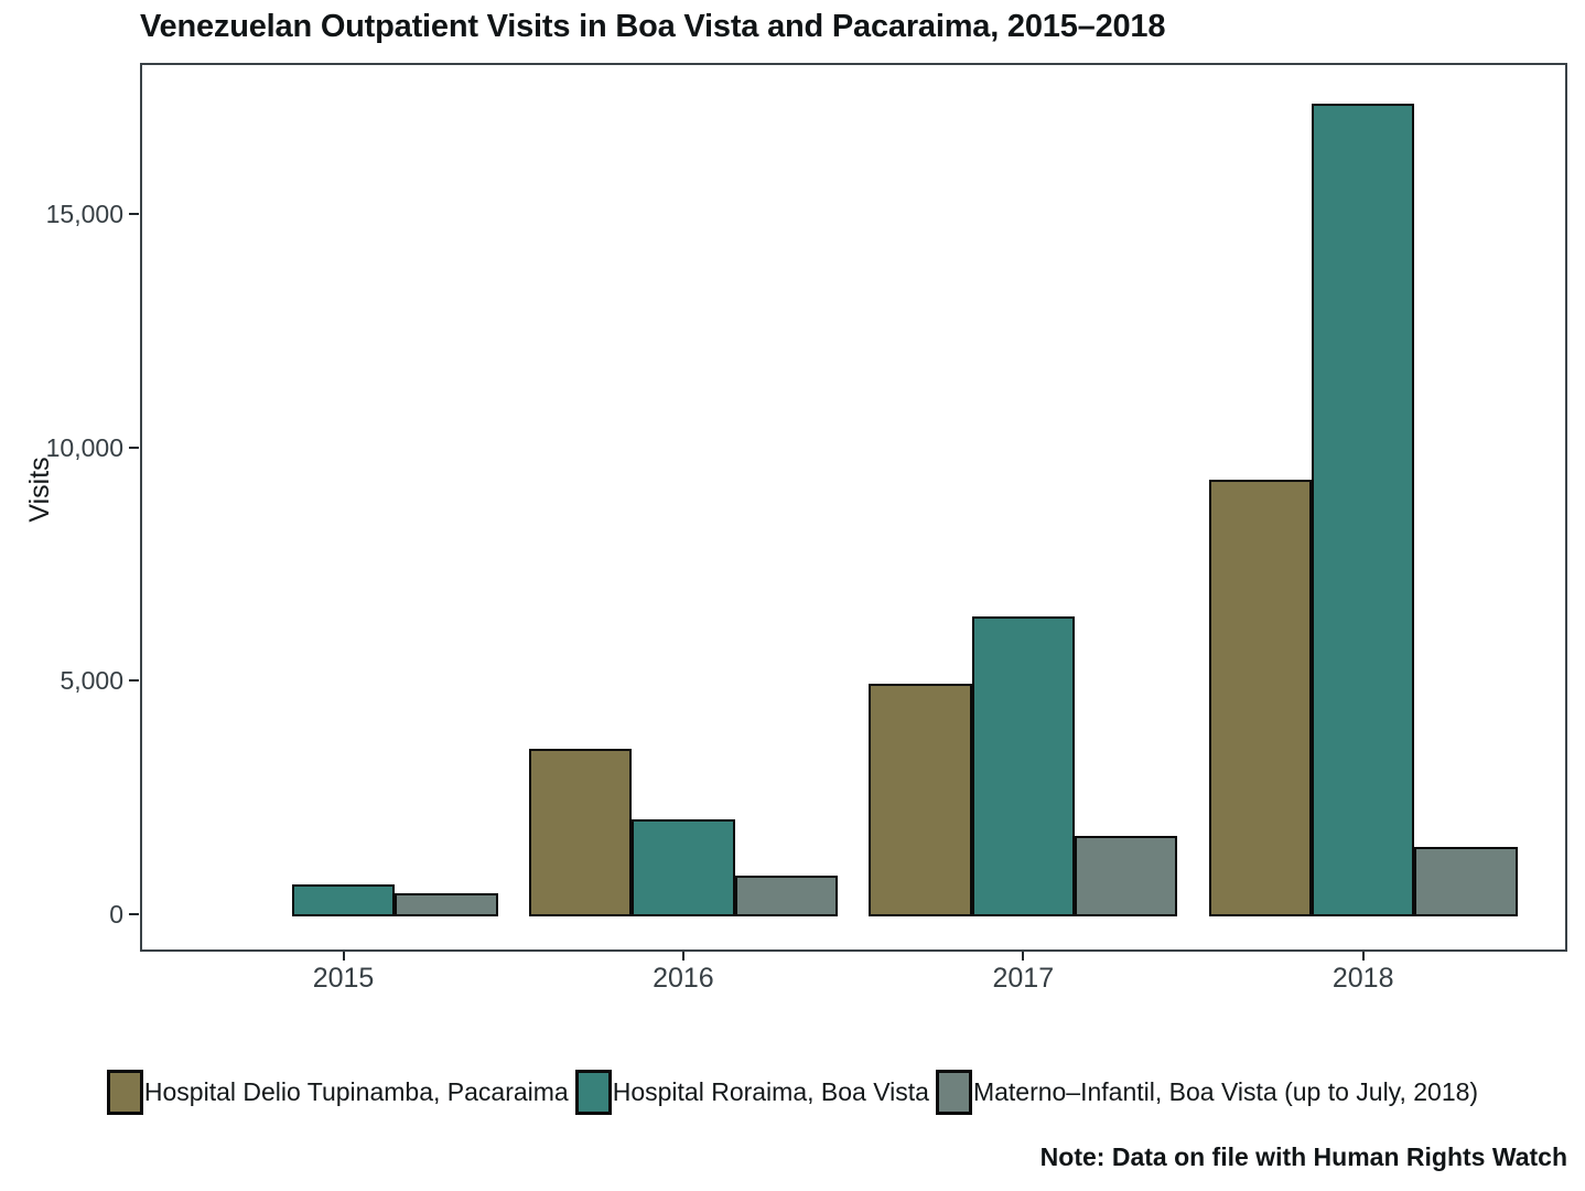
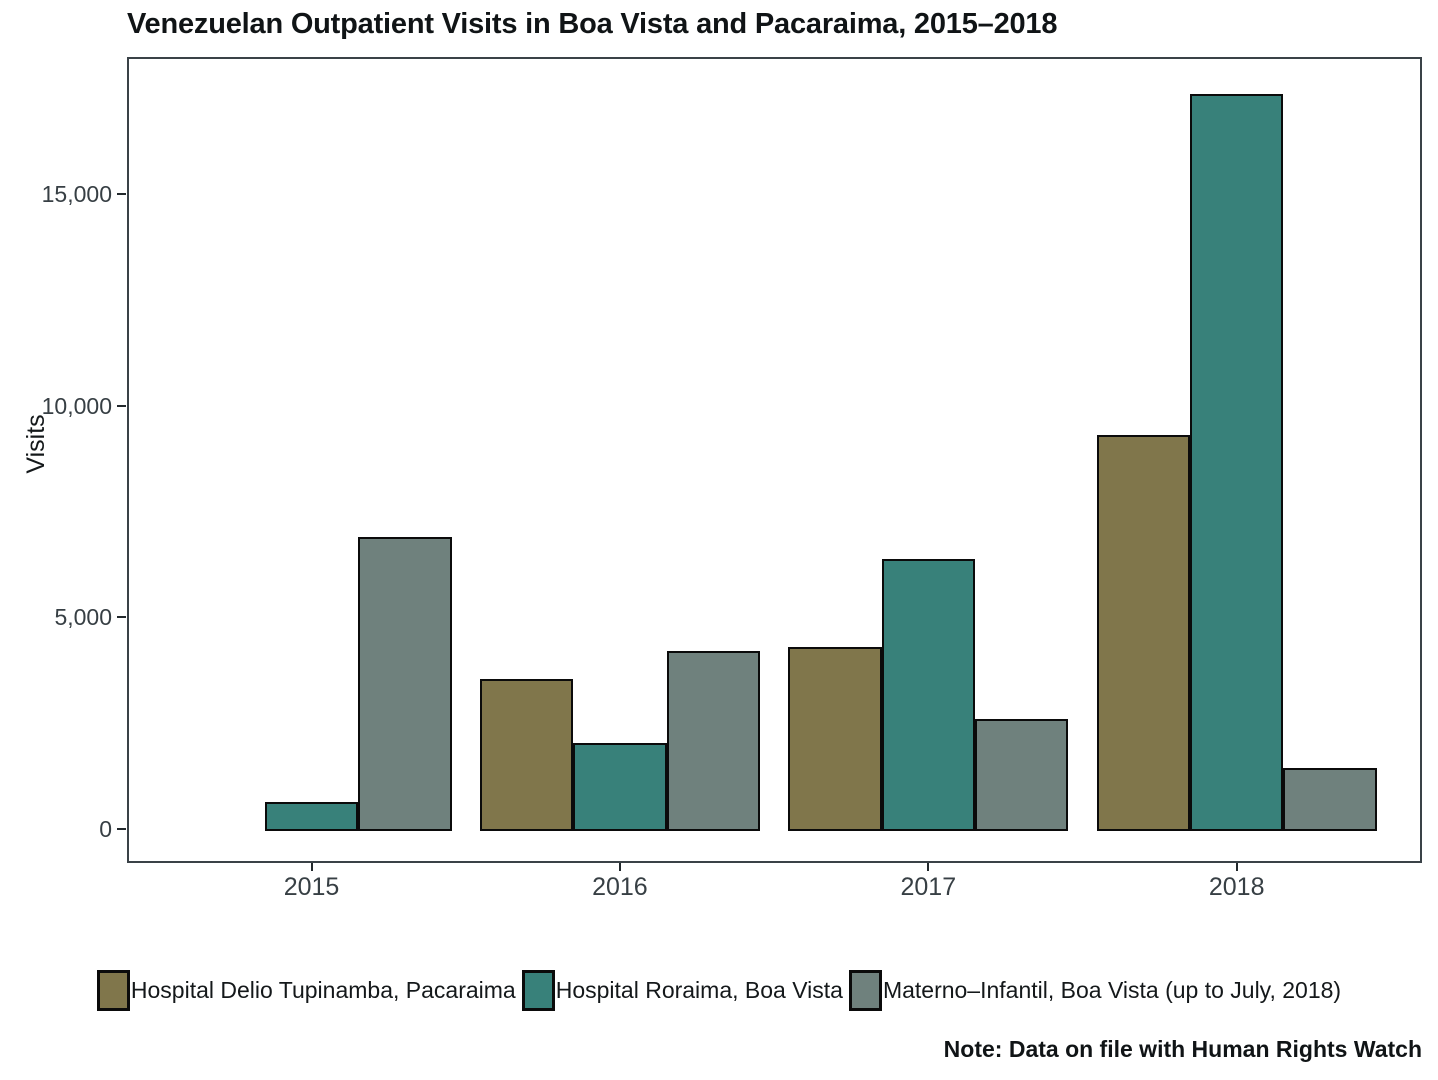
Materno–Infantil, Boa Vista (up to July, 2018)/2015: 400 -> 6900
Materno–Infantil, Boa Vista (up to July, 2018)/2016: 800 -> 4200
Hospital Delio Tupinamba, Pacaraima/2017: 4900 -> 4300
Materno–Infantil, Boa Vista (up to July, 2018)/2017: 1700 -> 2600
